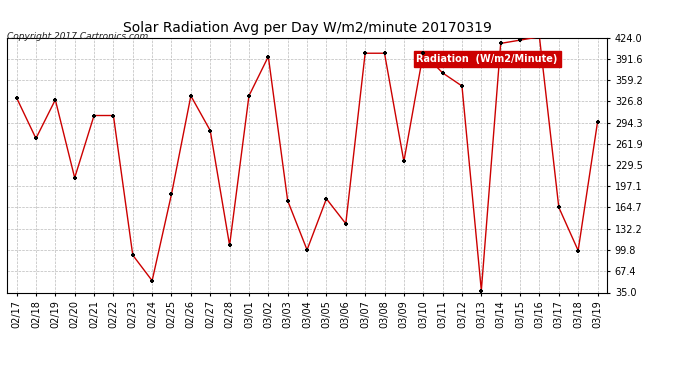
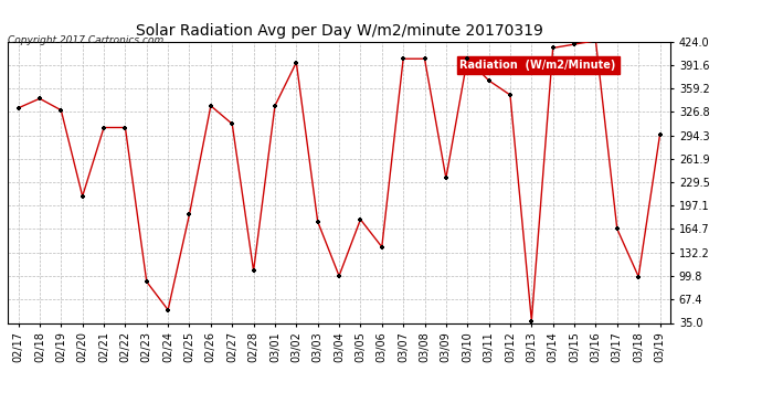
02/18: 270 -> 345
02/27: 282 -> 310
